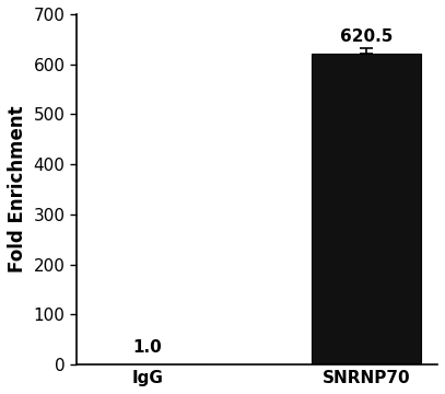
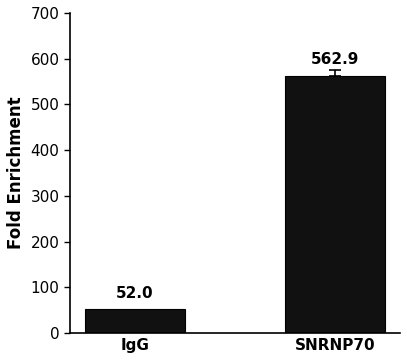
IgG: 1.0 -> 52.0
SNRNP70: 620.5 -> 562.9
